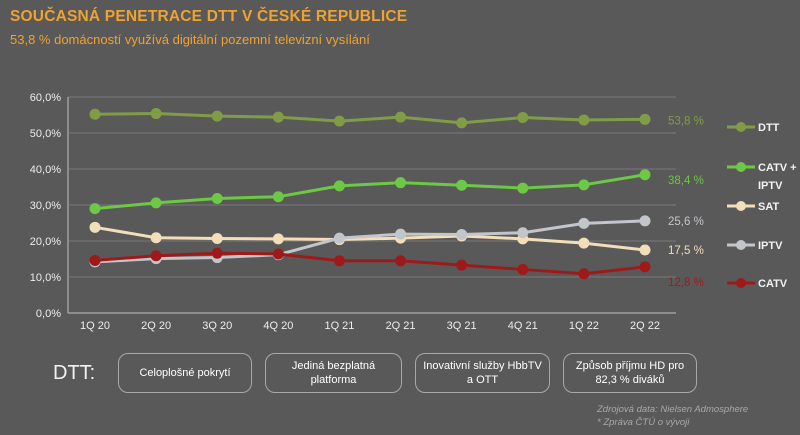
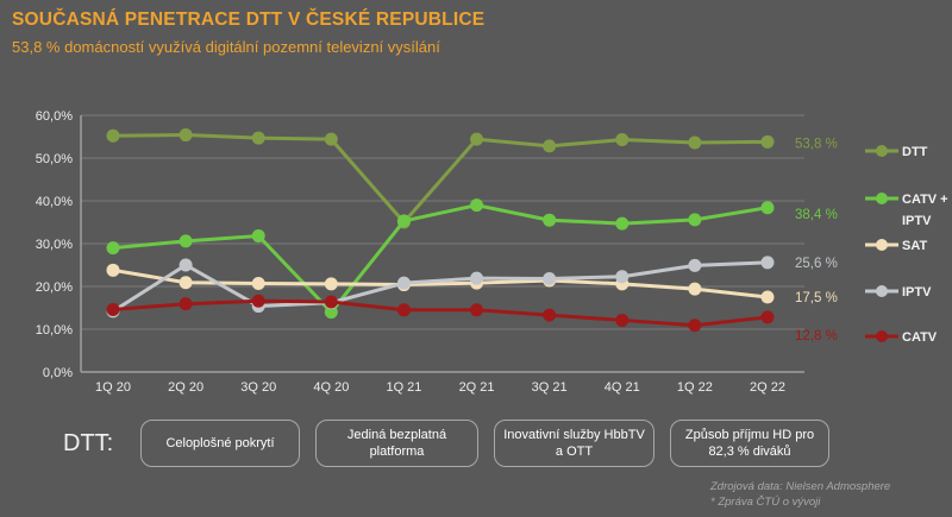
IPTV/2Q 20: 15% -> 25%
CATV + IPTV/4Q 20: 32% -> 14%
DTT/1Q 21: 53% -> 35%
CATV + IPTV/2Q 21: 36% -> 39%
